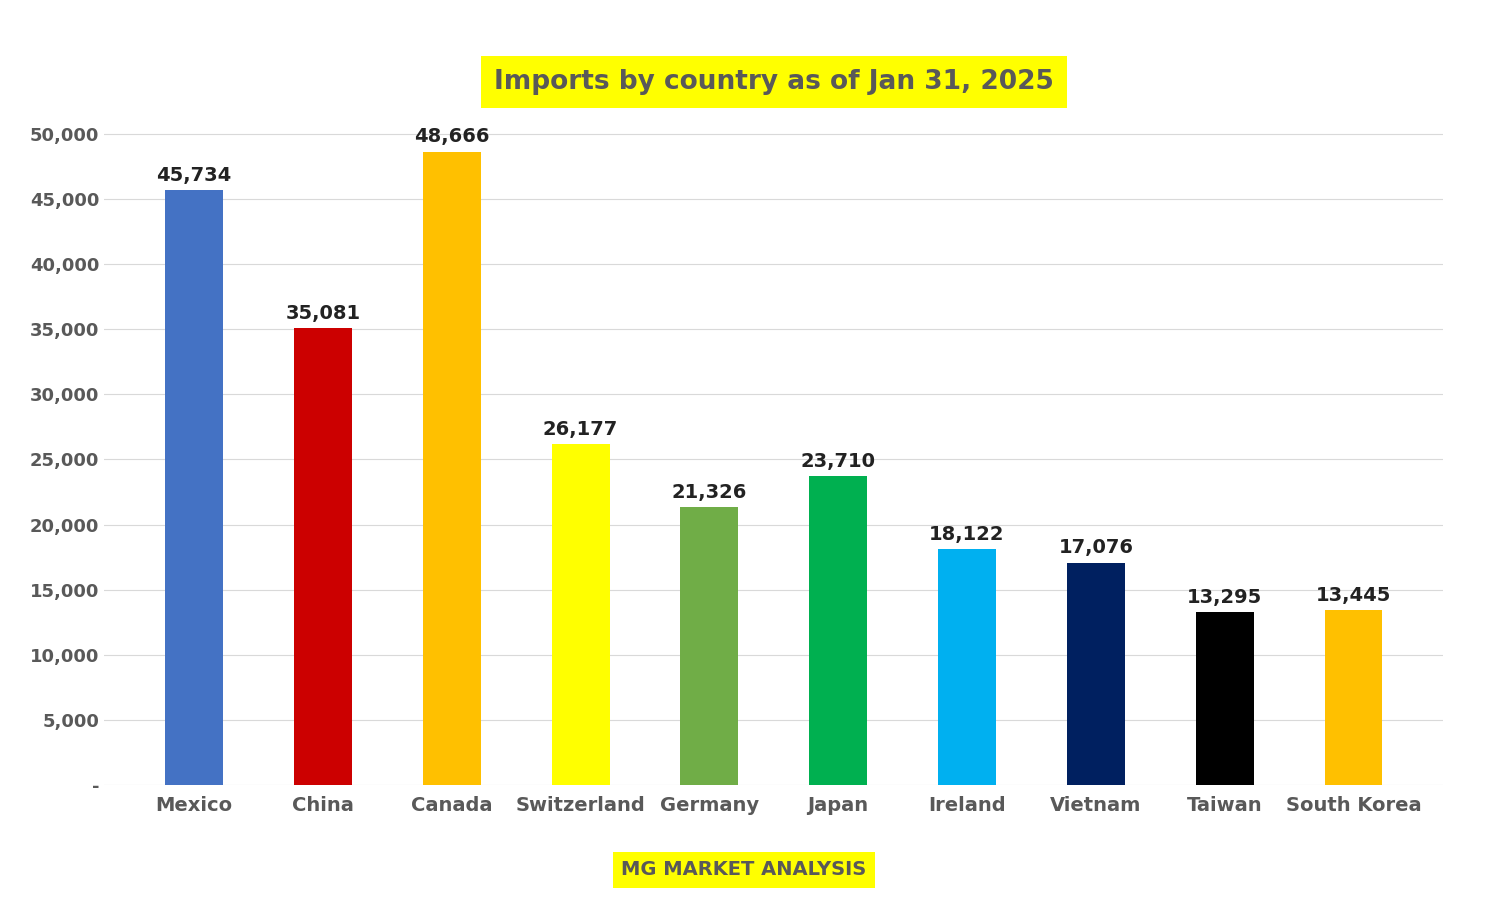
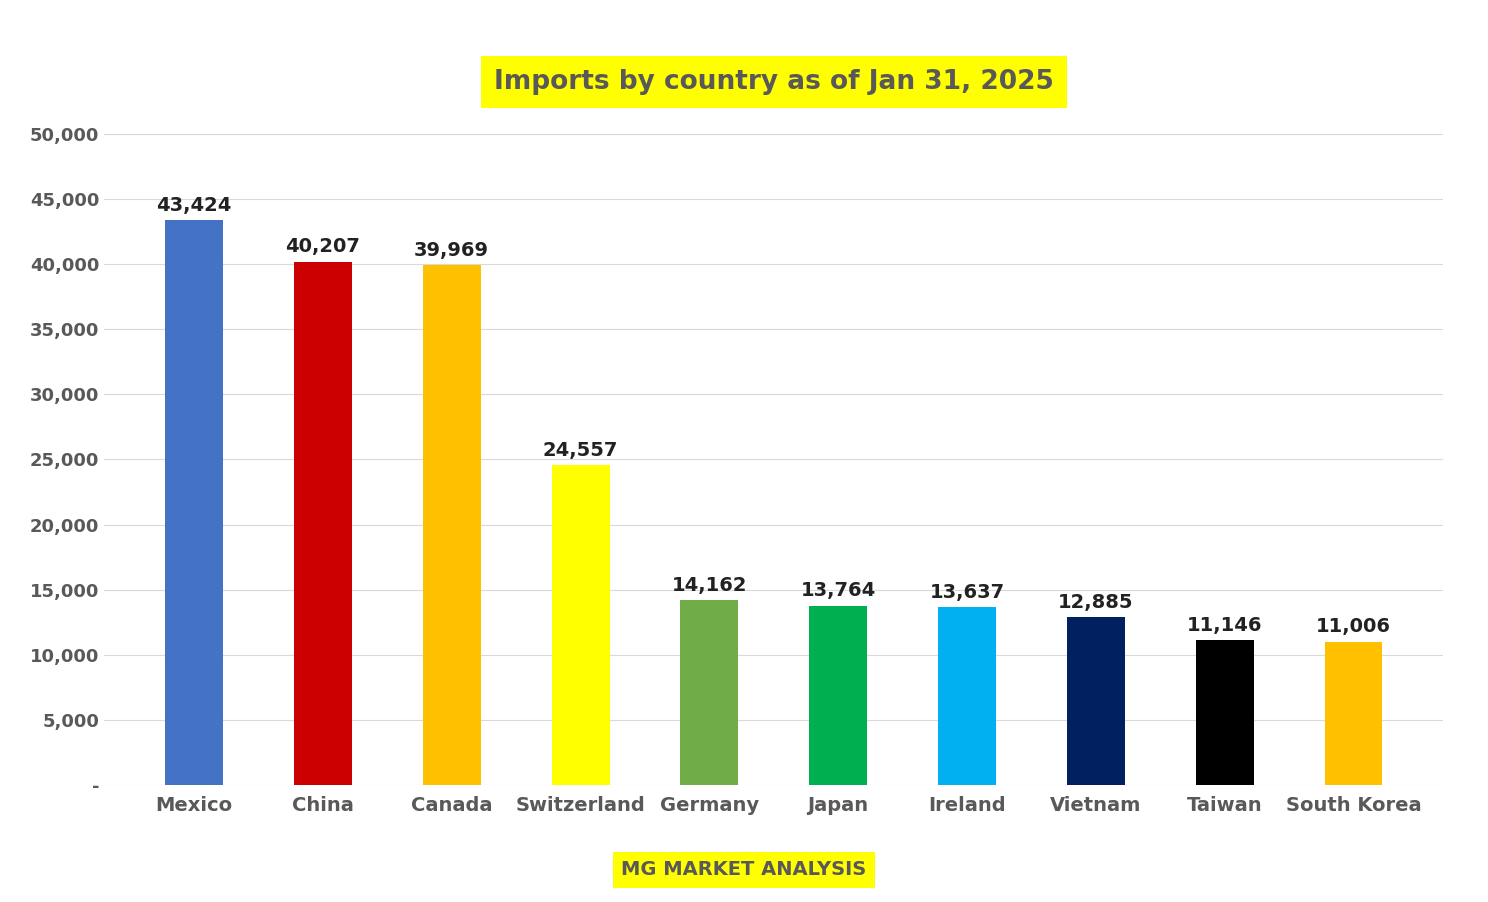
Mexico: 45,734 -> 43,424
China: 35,081 -> 40,207
Canada: 48,666 -> 39,969
Switzerland: 26,177 -> 24,557
Germany: 21,326 -> 14,162
Japan: 23,710 -> 13,764
Ireland: 18,122 -> 13,637
Vietnam: 17,076 -> 12,885
Taiwan: 13,295 -> 11,146
South Korea: 13,445 -> 11,006
